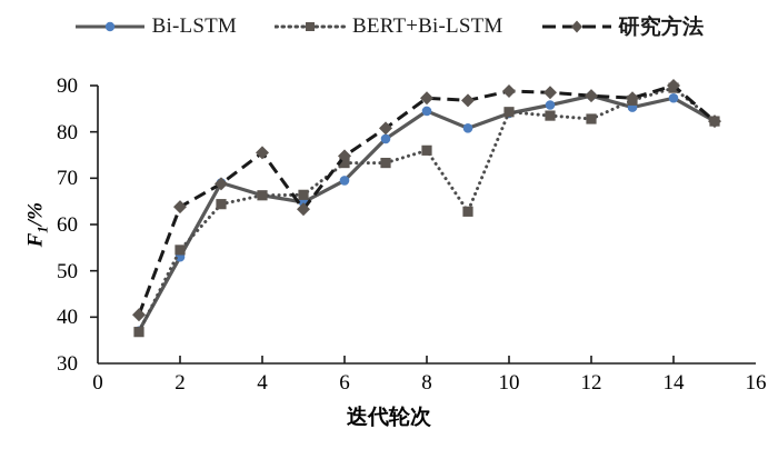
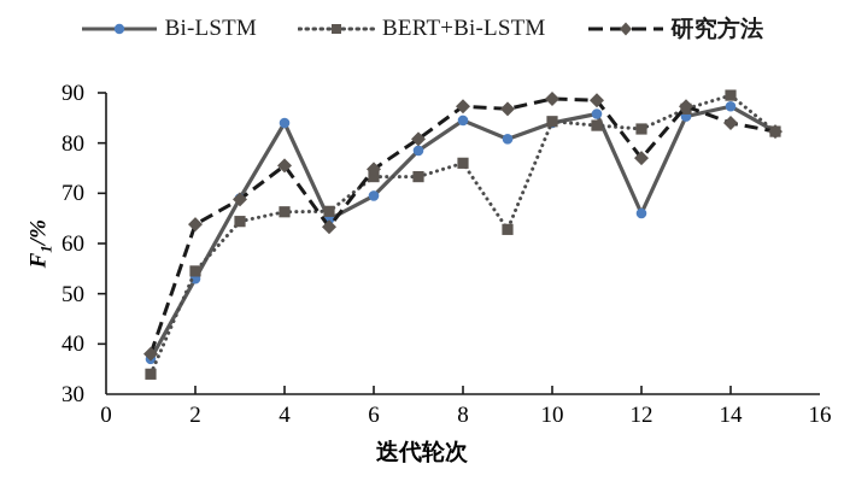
BERT+Bi-LSTM/1: 37 -> 34
研究方法/1: 40 -> 38
Bi-LSTM/4: 66 -> 84
Bi-LSTM/12: 88 -> 66
研究方法/12: 88 -> 77
研究方法/14: 90 -> 84
